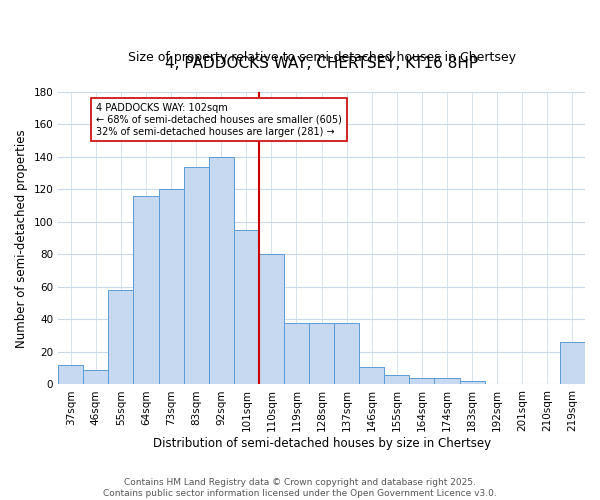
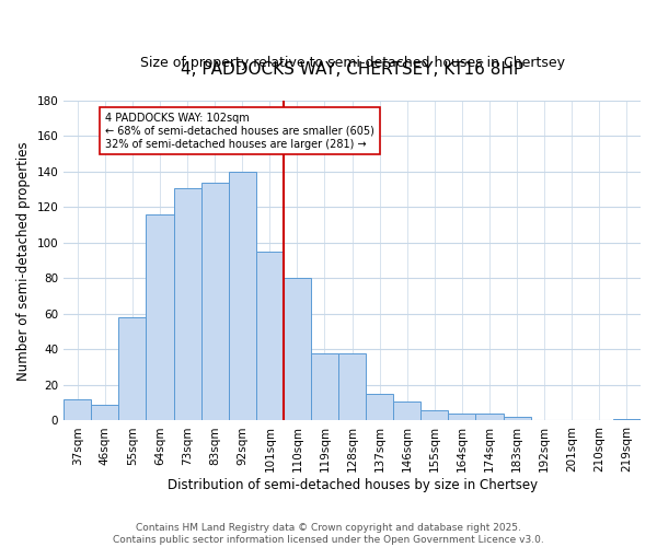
73sqm: 120 -> 131
137sqm: 38 -> 15
219sqm: 26 -> 1
